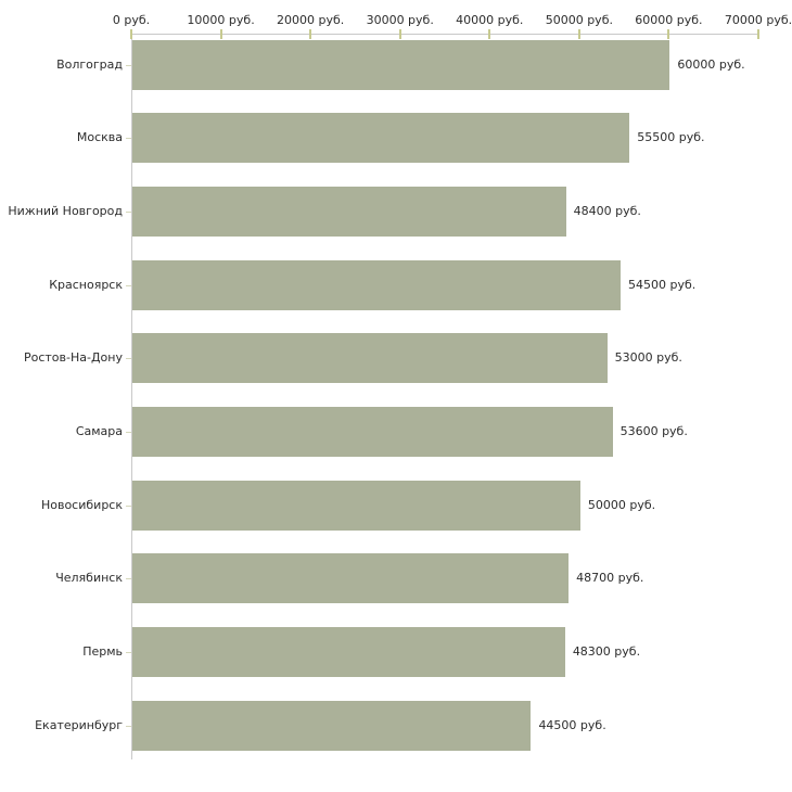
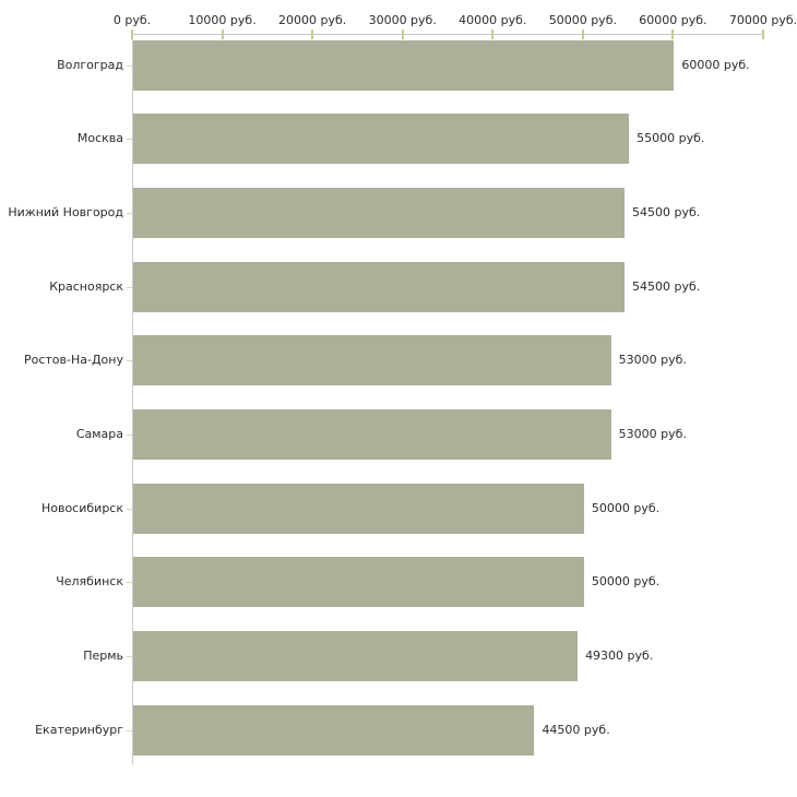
Москва: 55500 -> 55000
Нижний Новгород: 48400 -> 54500
Самара: 53600 -> 53000
Челябинск: 48700 -> 50000
Пермь: 48300 -> 49300
